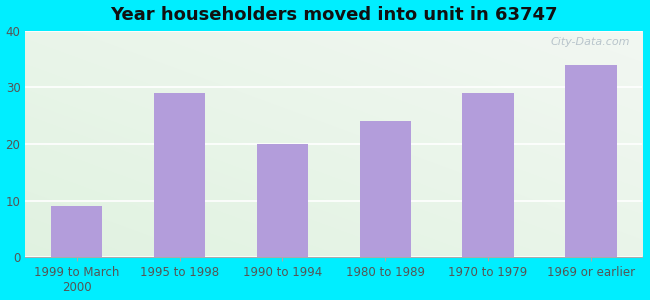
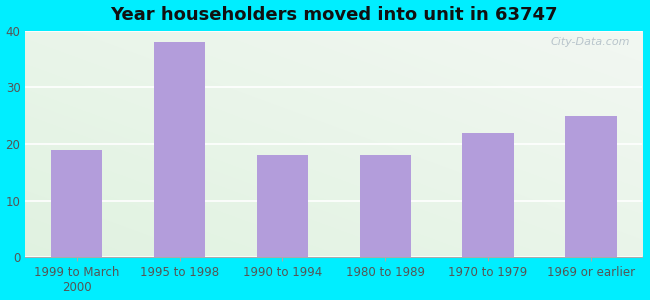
1999 to March 2000: 9 -> 19
1995 to 1998: 29 -> 38
1990 to 1994: 20 -> 18
1980 to 1989: 24 -> 18
1970 to 1979: 29 -> 22
1969 or earlier: 34 -> 25
